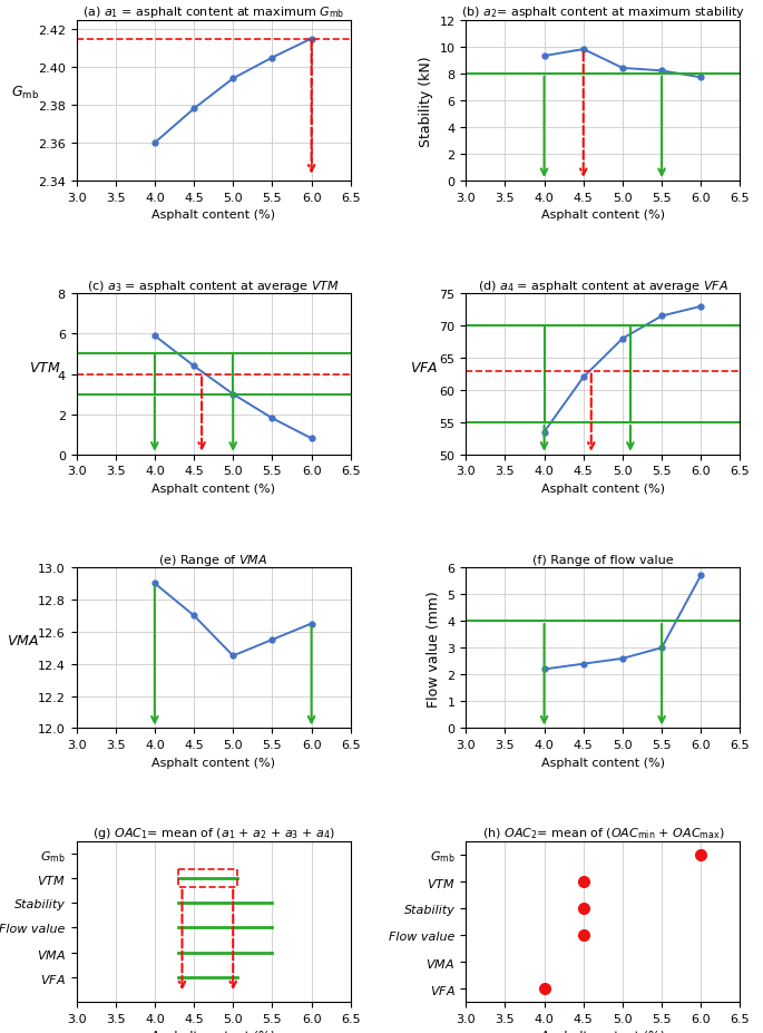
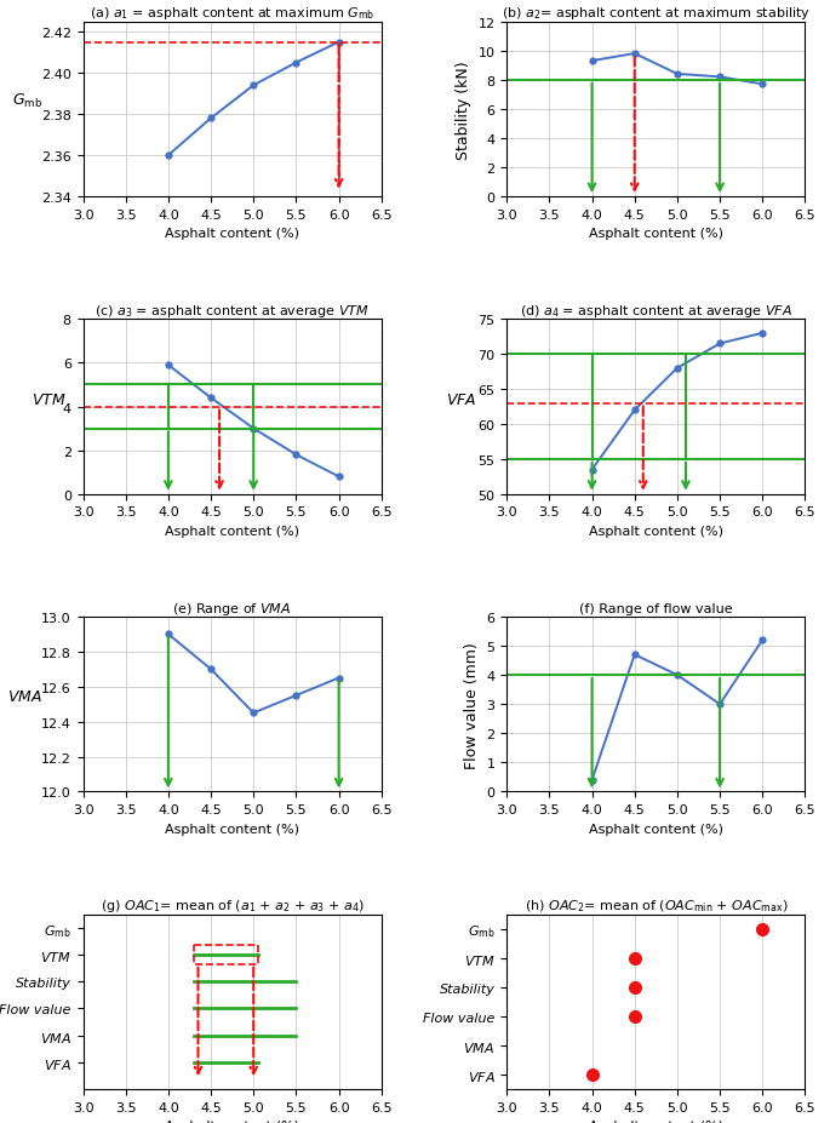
(f) Range of flow value/4.0: 2.2 -> 0.4
(f) Range of flow value/4.5: 2.4 -> 4.7
(f) Range of flow value/5.0: 2.6 -> 4.0
(f) Range of flow value/6.0: 5.7 -> 5.2
